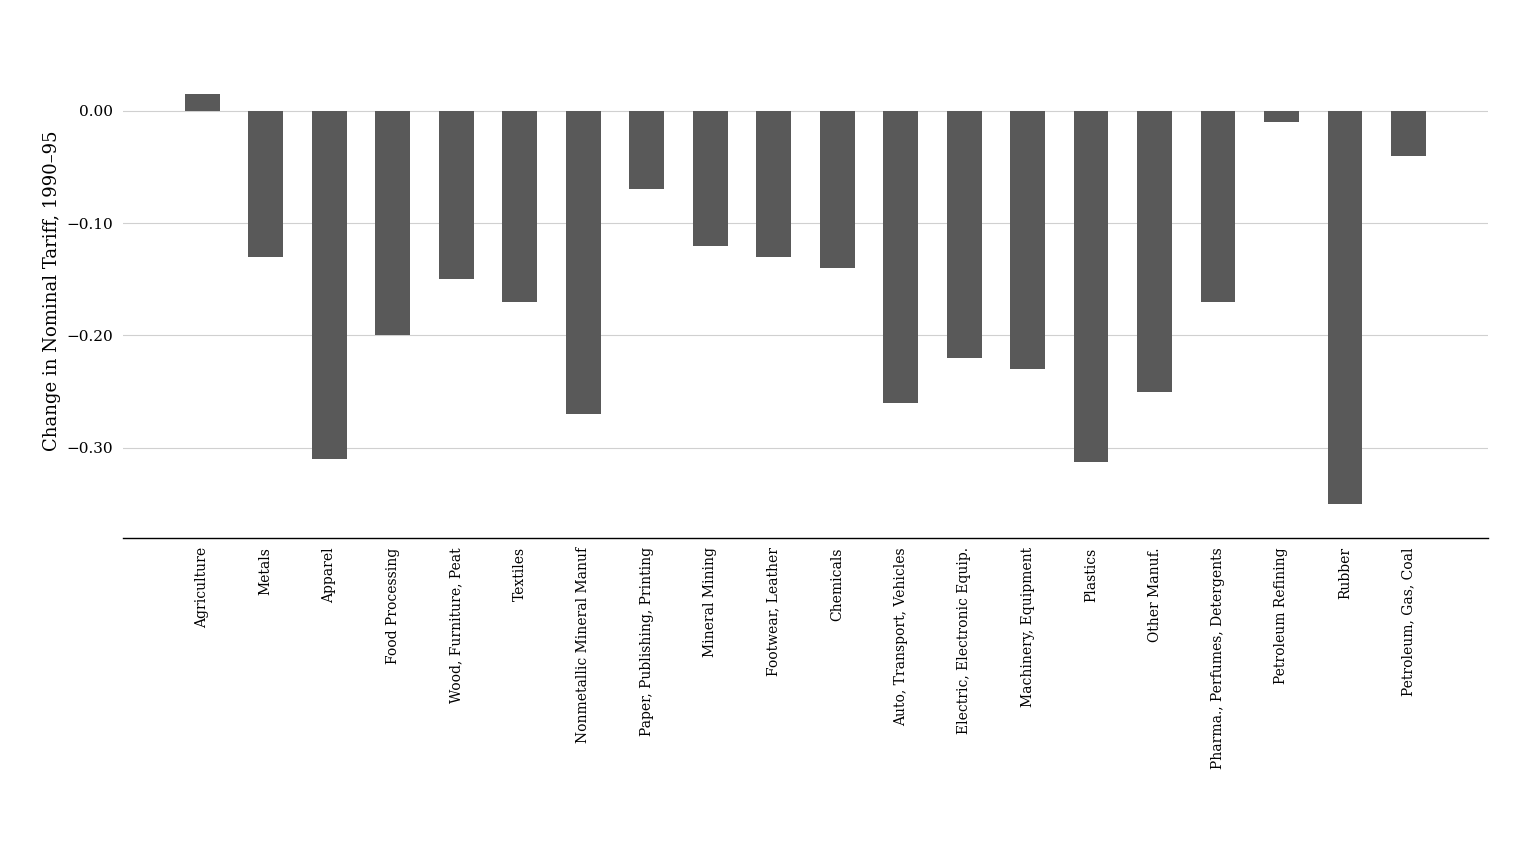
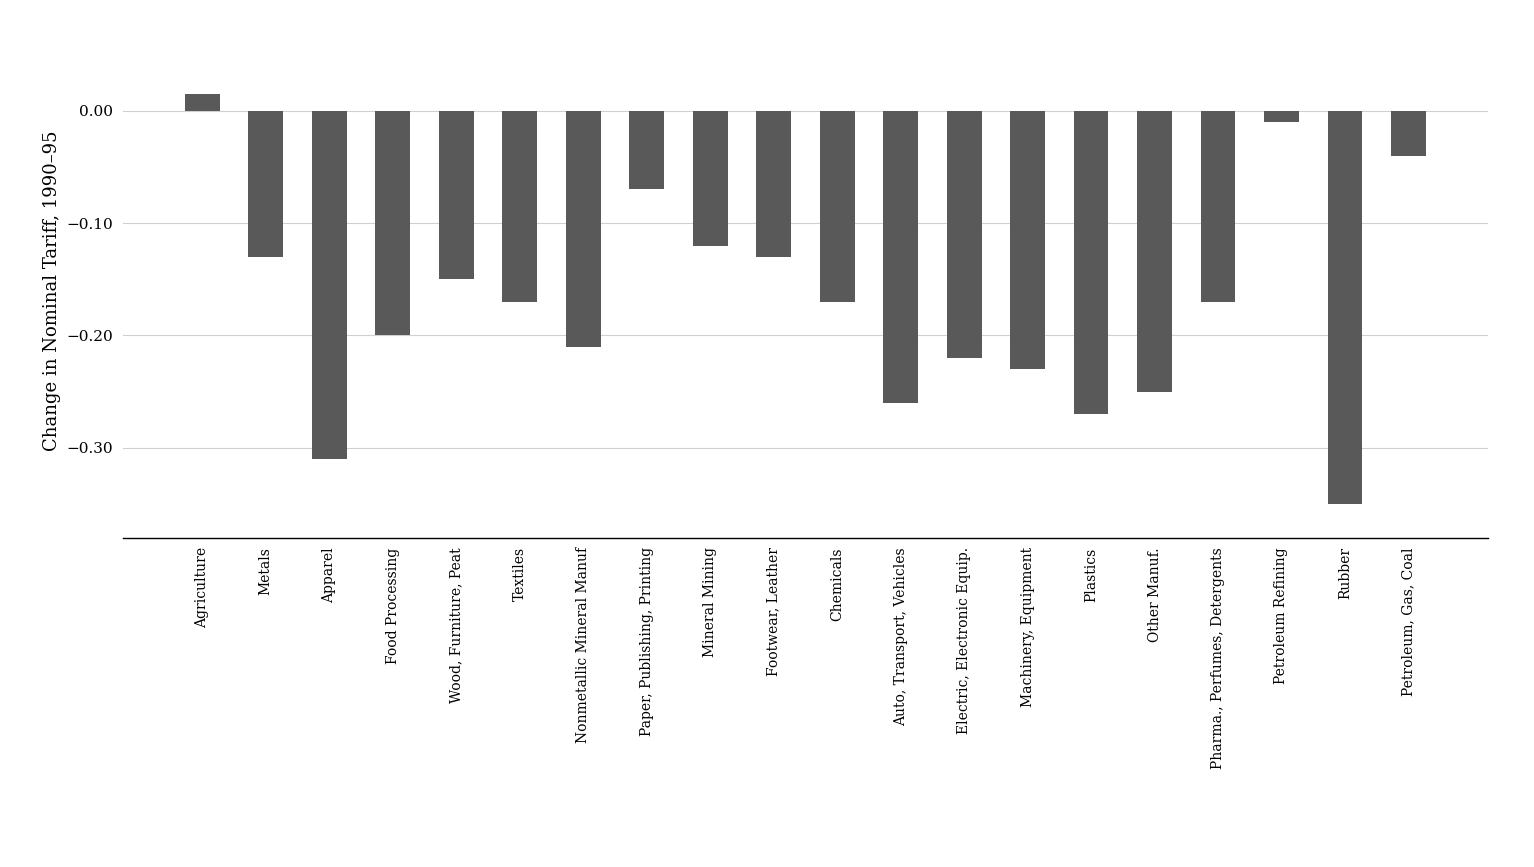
Nonmetallic Mineral Manuf: -0.270 -> -0.210
Chemicals: -0.140 -> -0.170
Plastics: -0.313 -> -0.270
